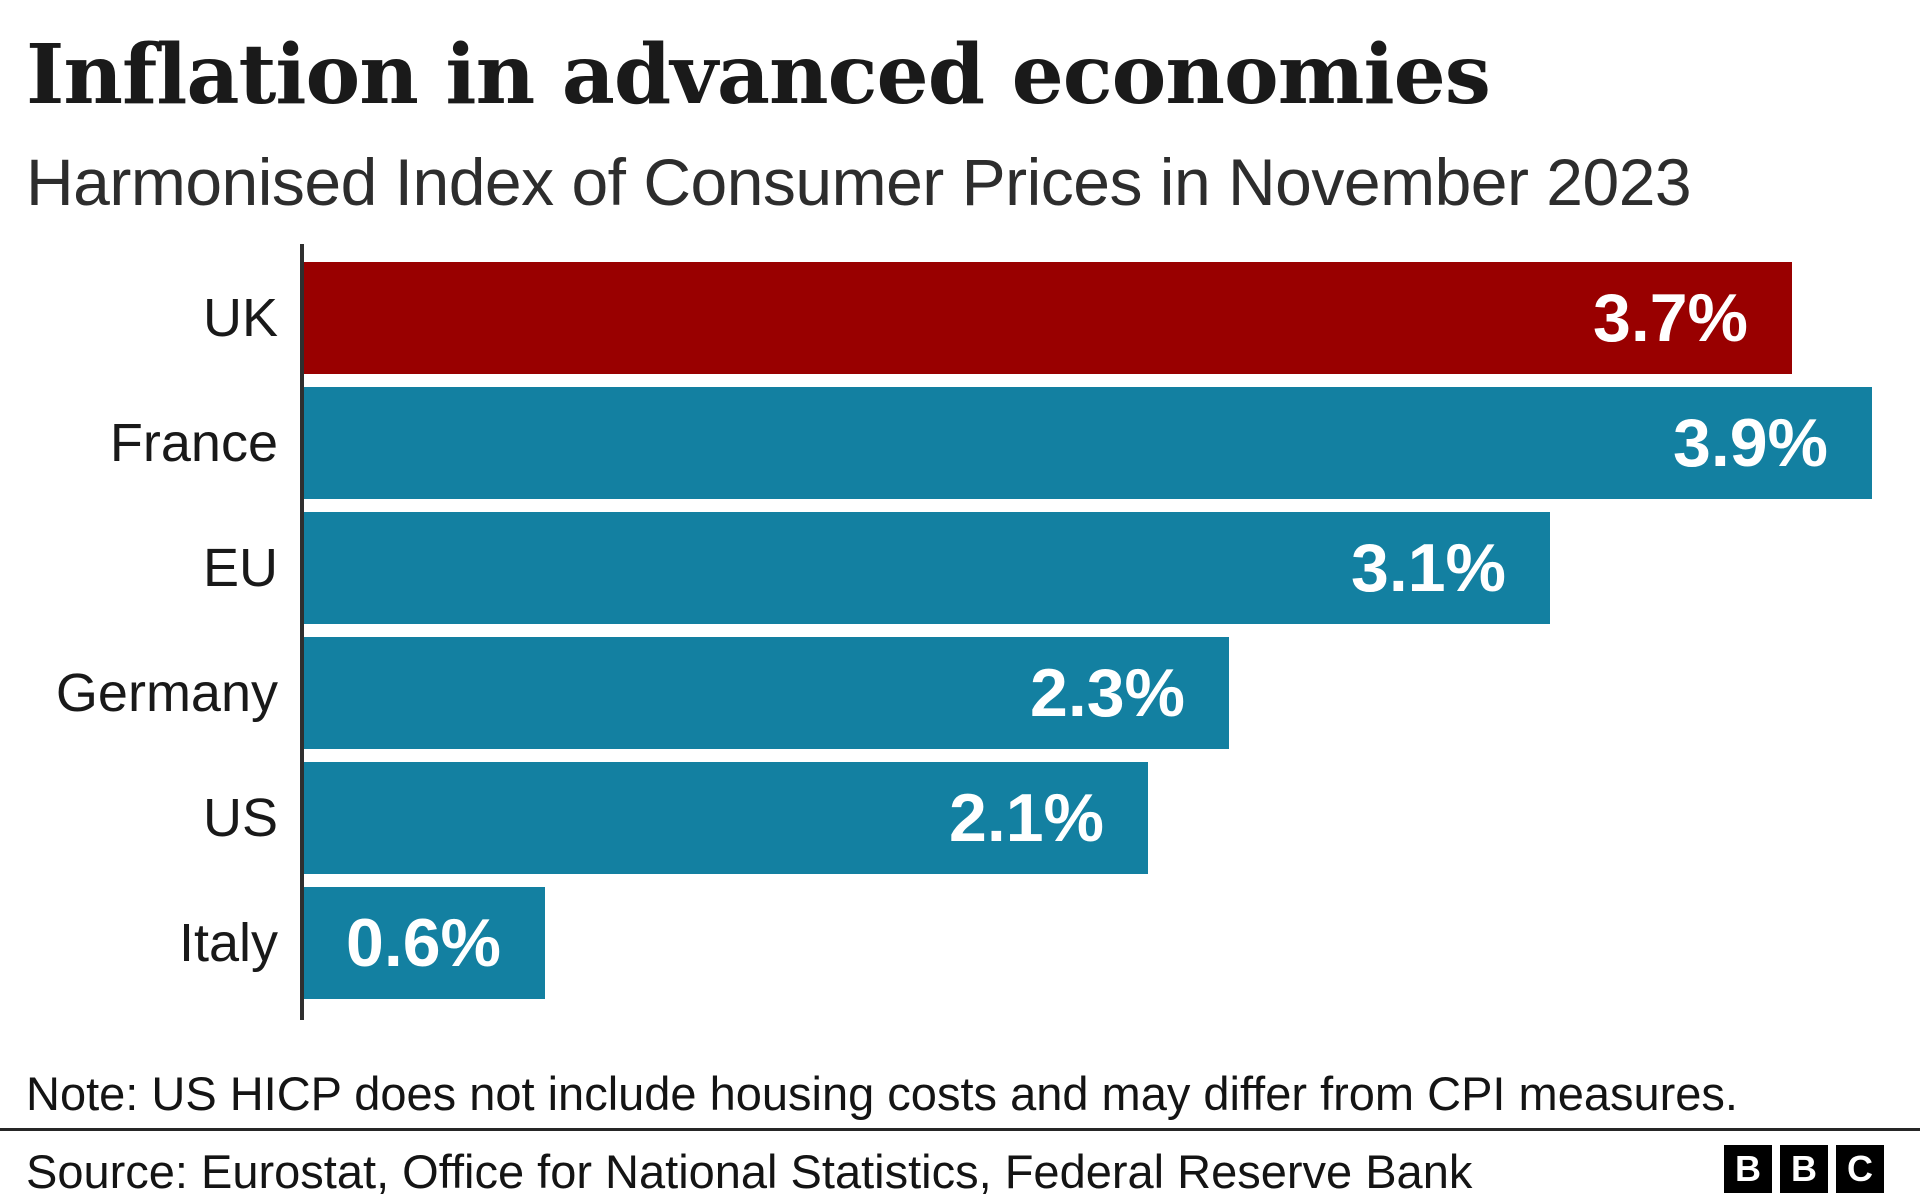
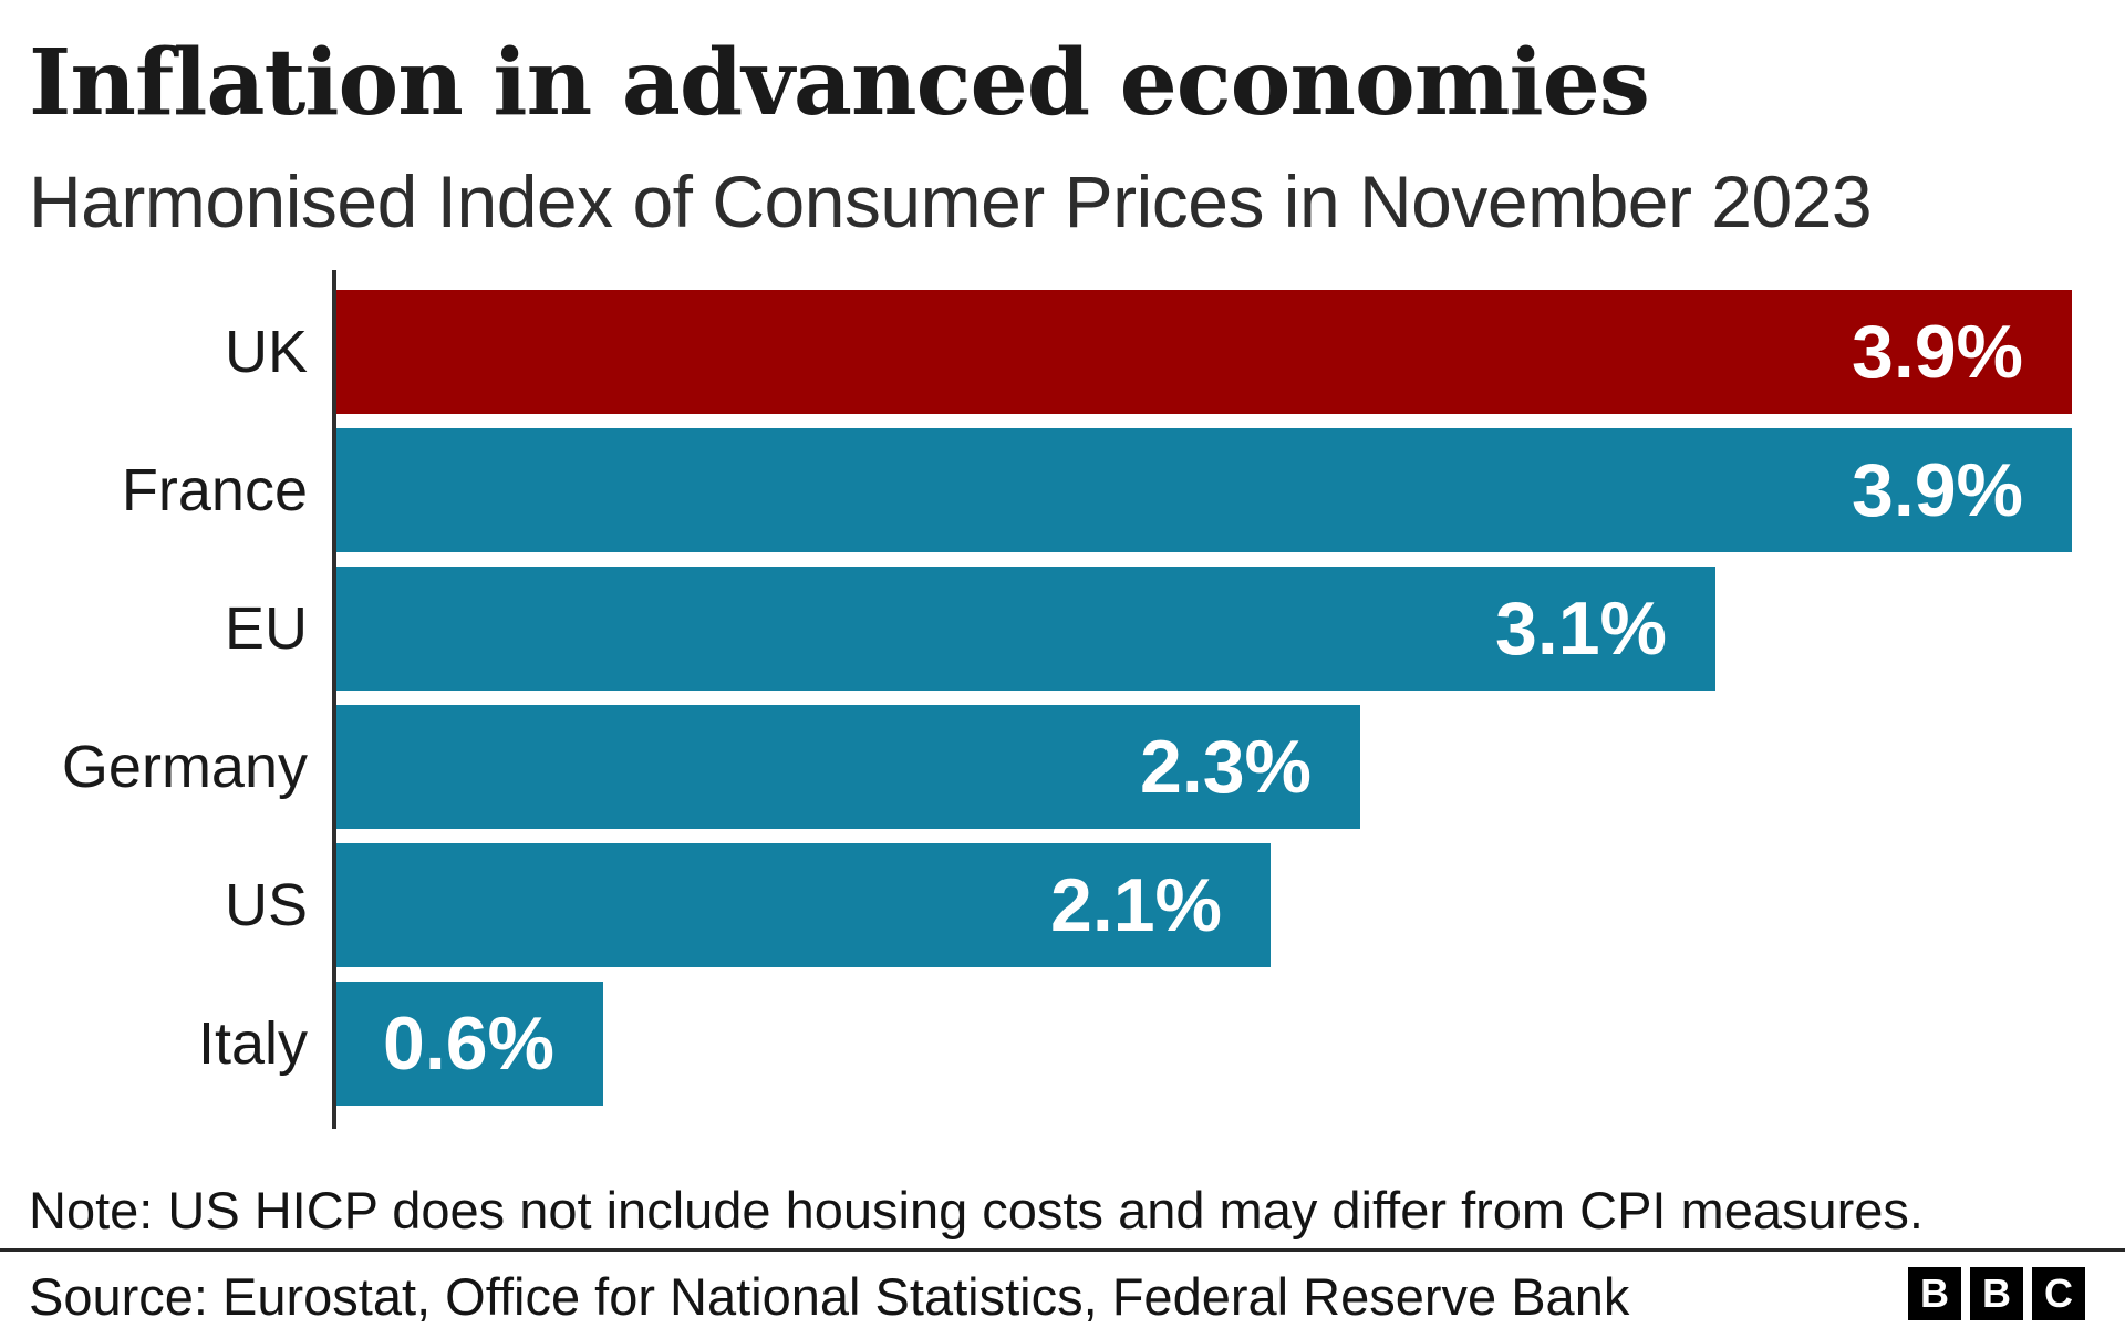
UK: 3.7% -> 3.9%
